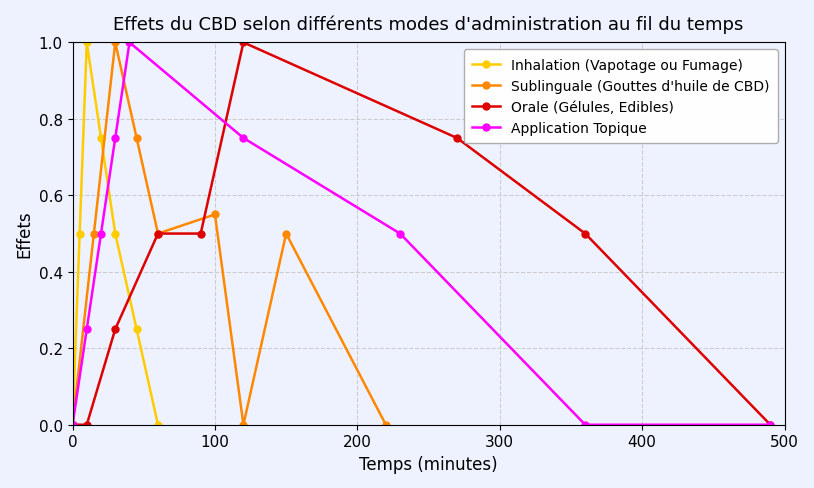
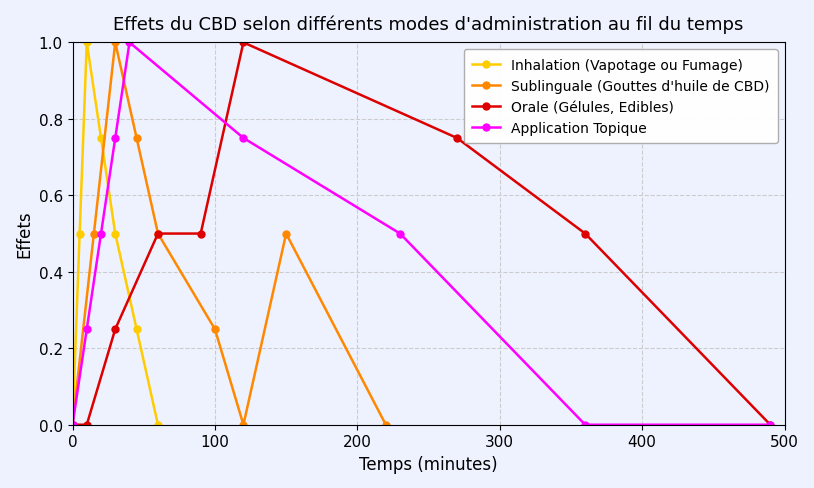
Sublinguale (Gouttes d'huile de CBD)/100: 0.55 -> 0.25
